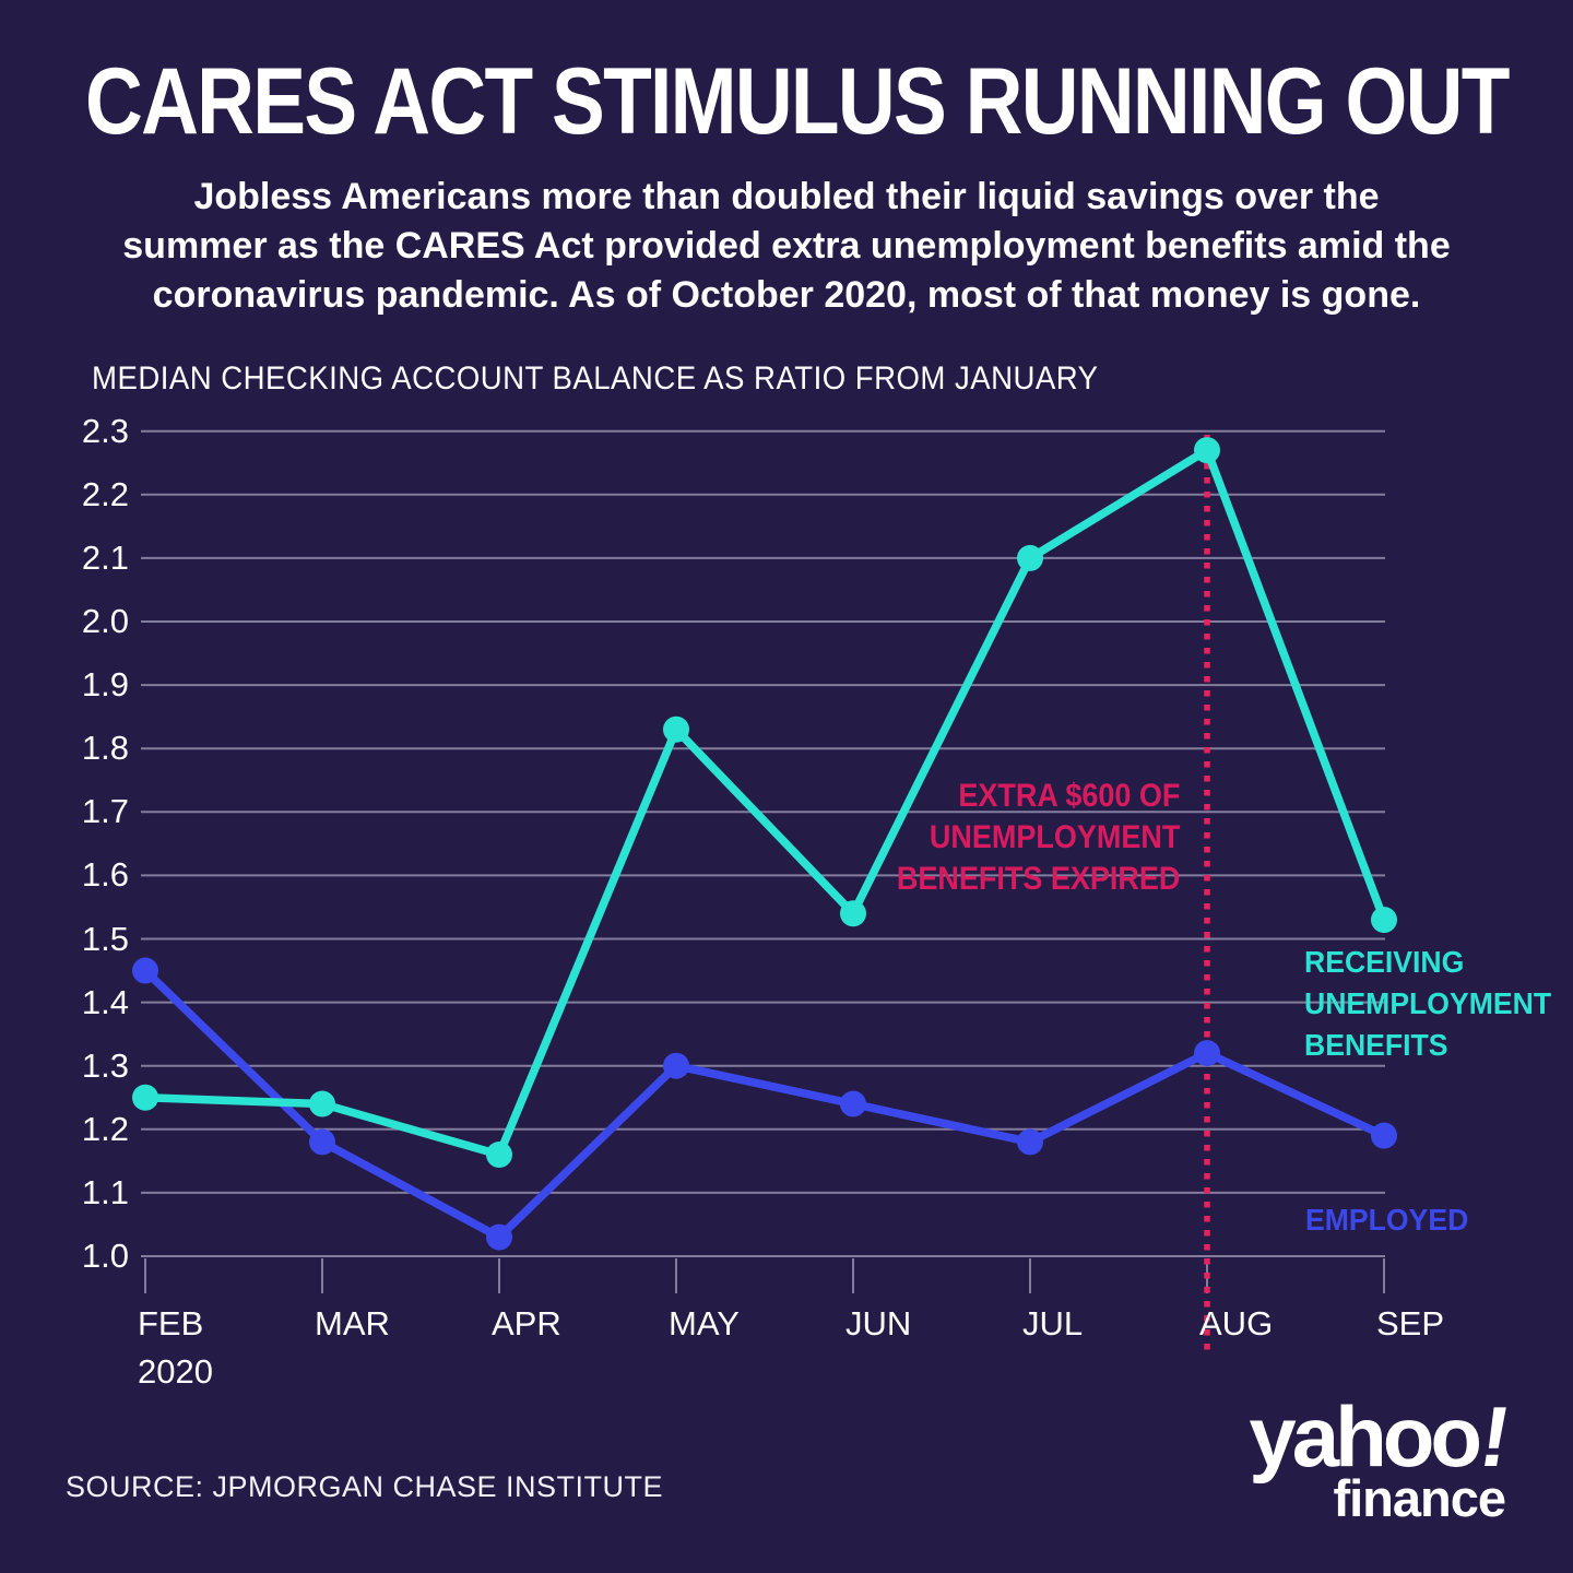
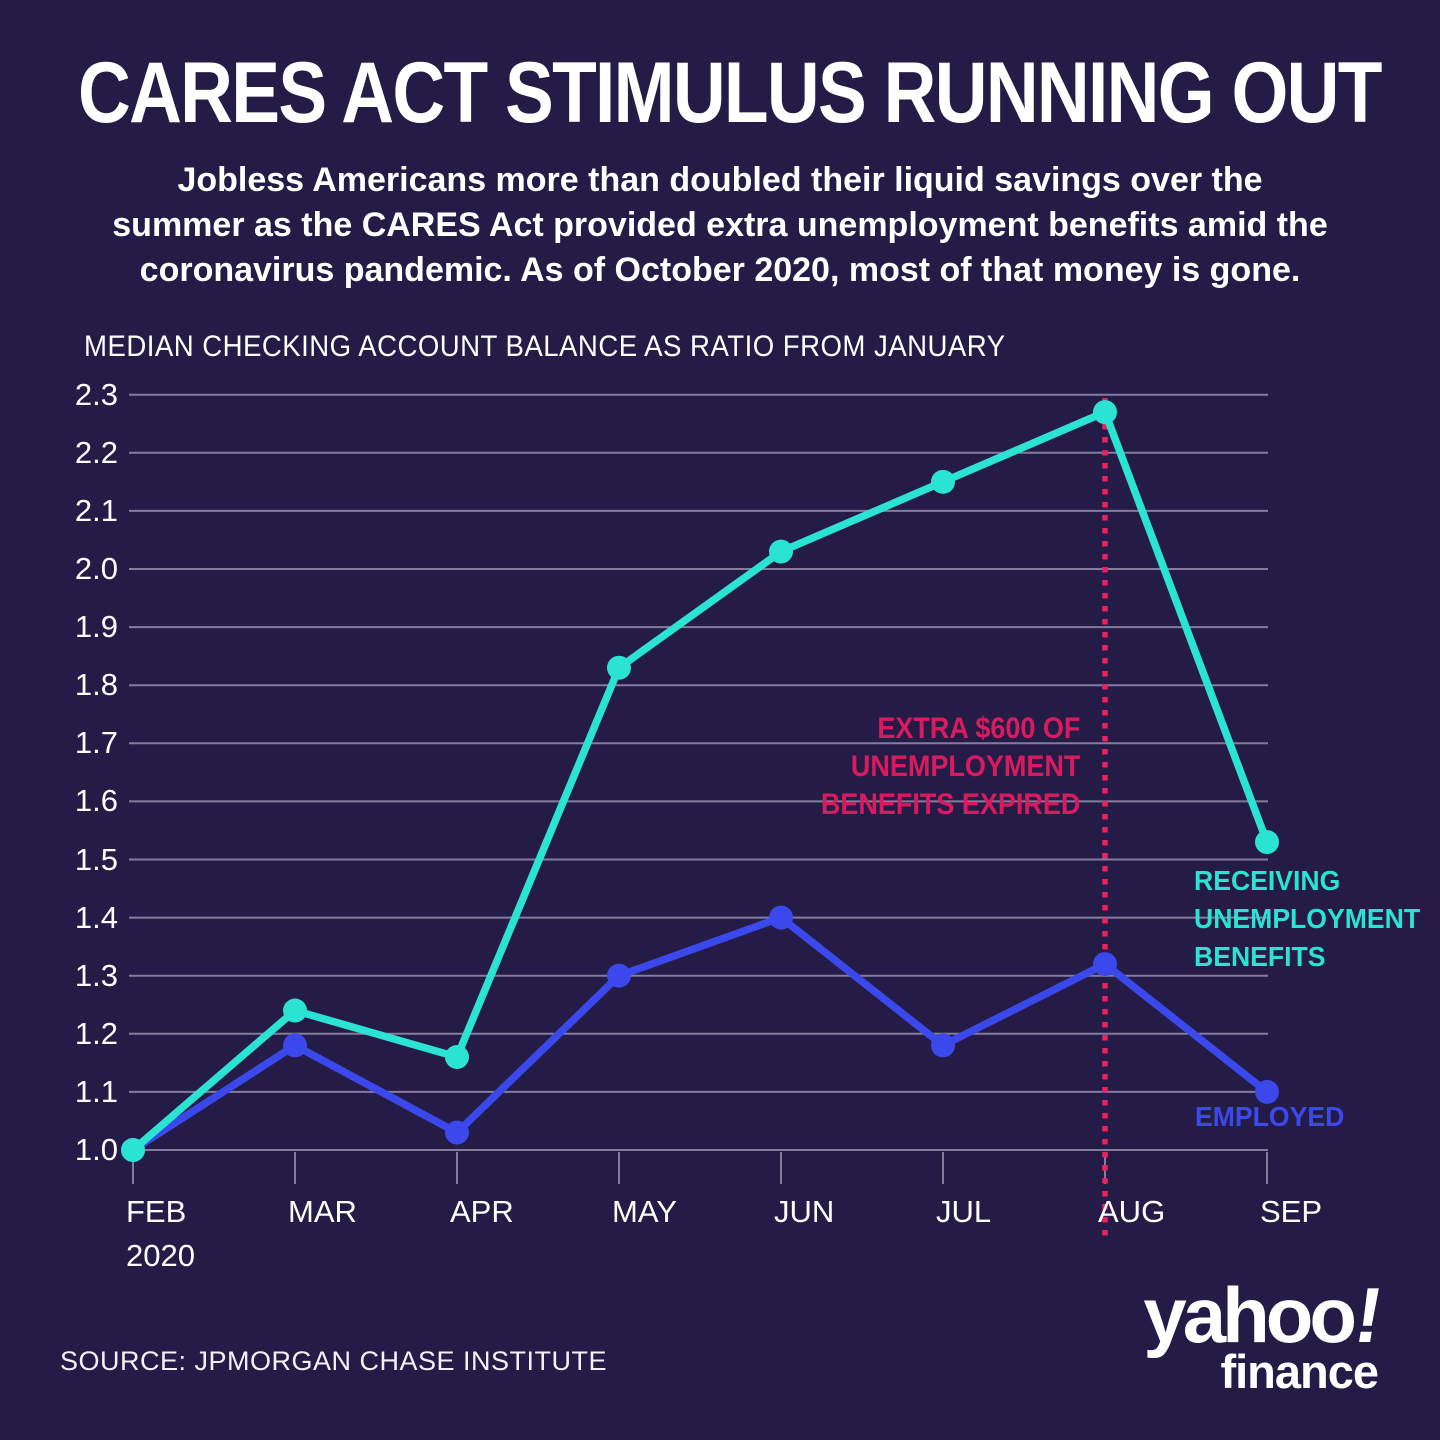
RECEIVING UNEMPLOYMENT BENEFITS/FEB: 1.25 -> 1.00
EMPLOYED/FEB: 1.45 -> 1.00
RECEIVING UNEMPLOYMENT BENEFITS/JUN: 1.54 -> 2.03
EMPLOYED/JUN: 1.24 -> 1.40
RECEIVING UNEMPLOYMENT BENEFITS/JUL: 2.10 -> 2.15
EMPLOYED/SEP: 1.19 -> 1.10
